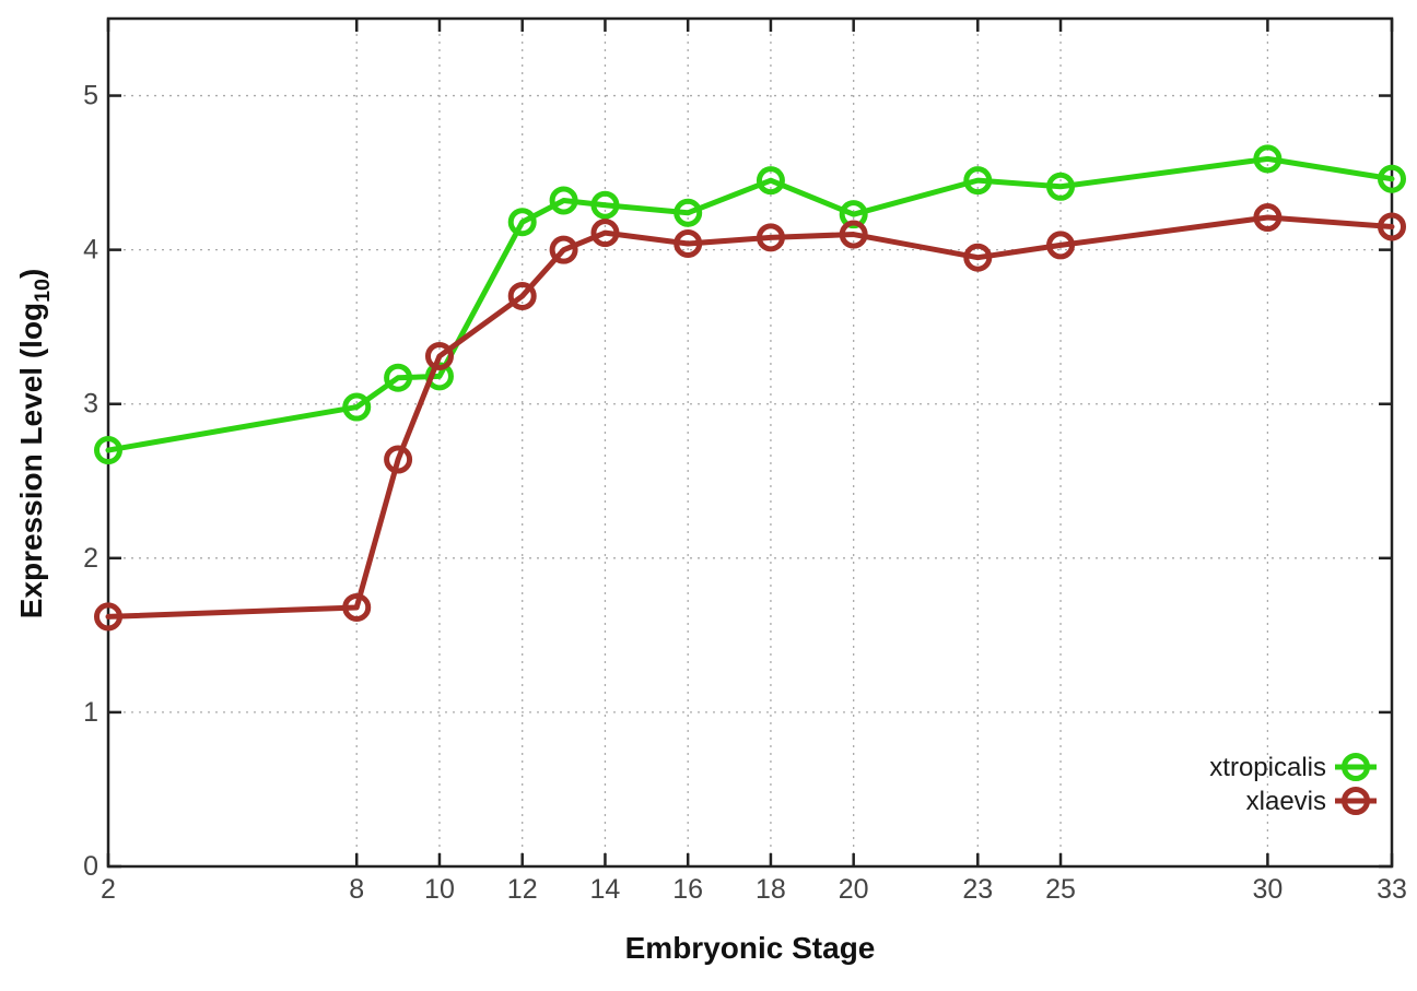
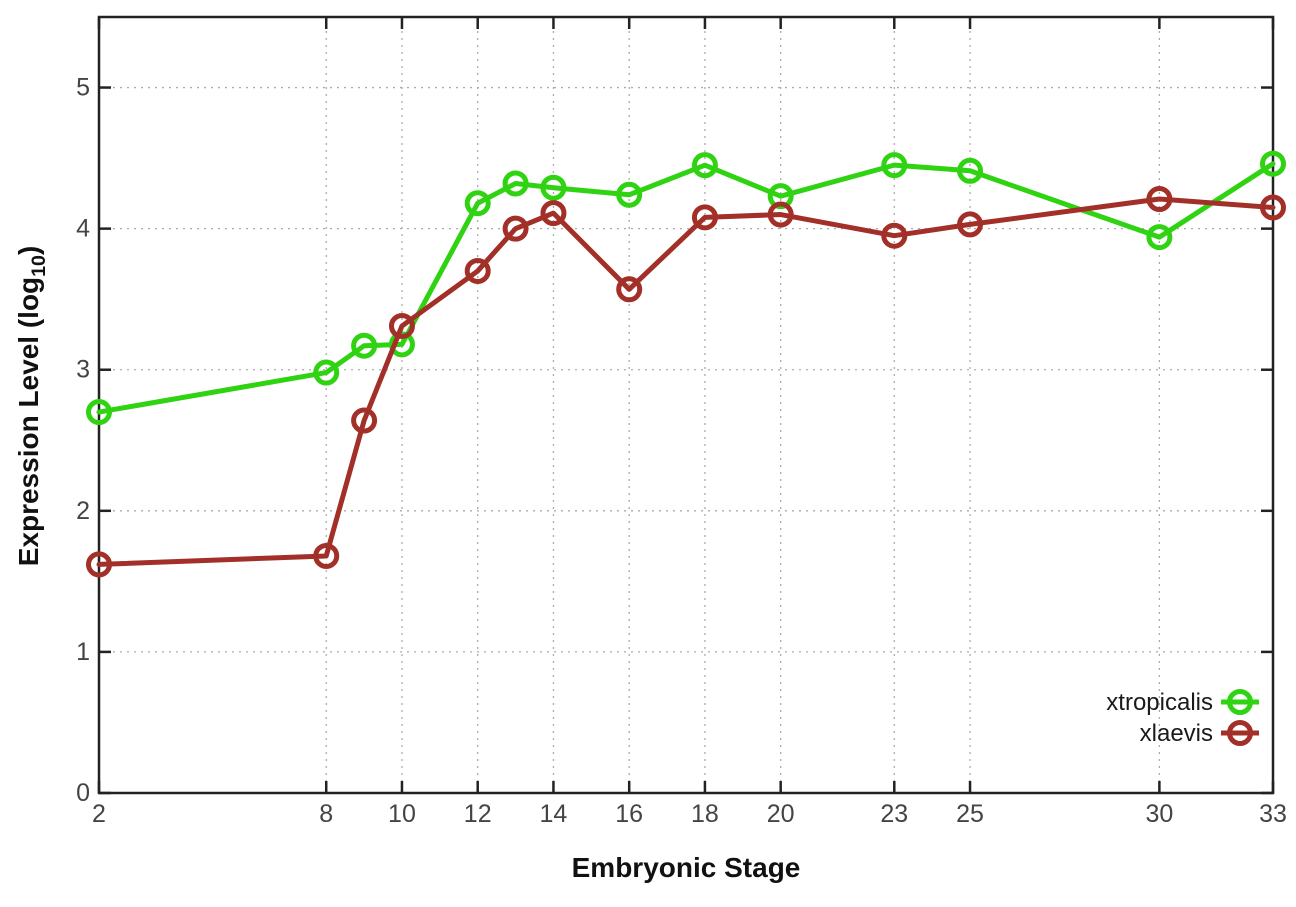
xlaevis/16: 4.04 -> 3.57
xtropicalis/30: 4.59 -> 3.94
